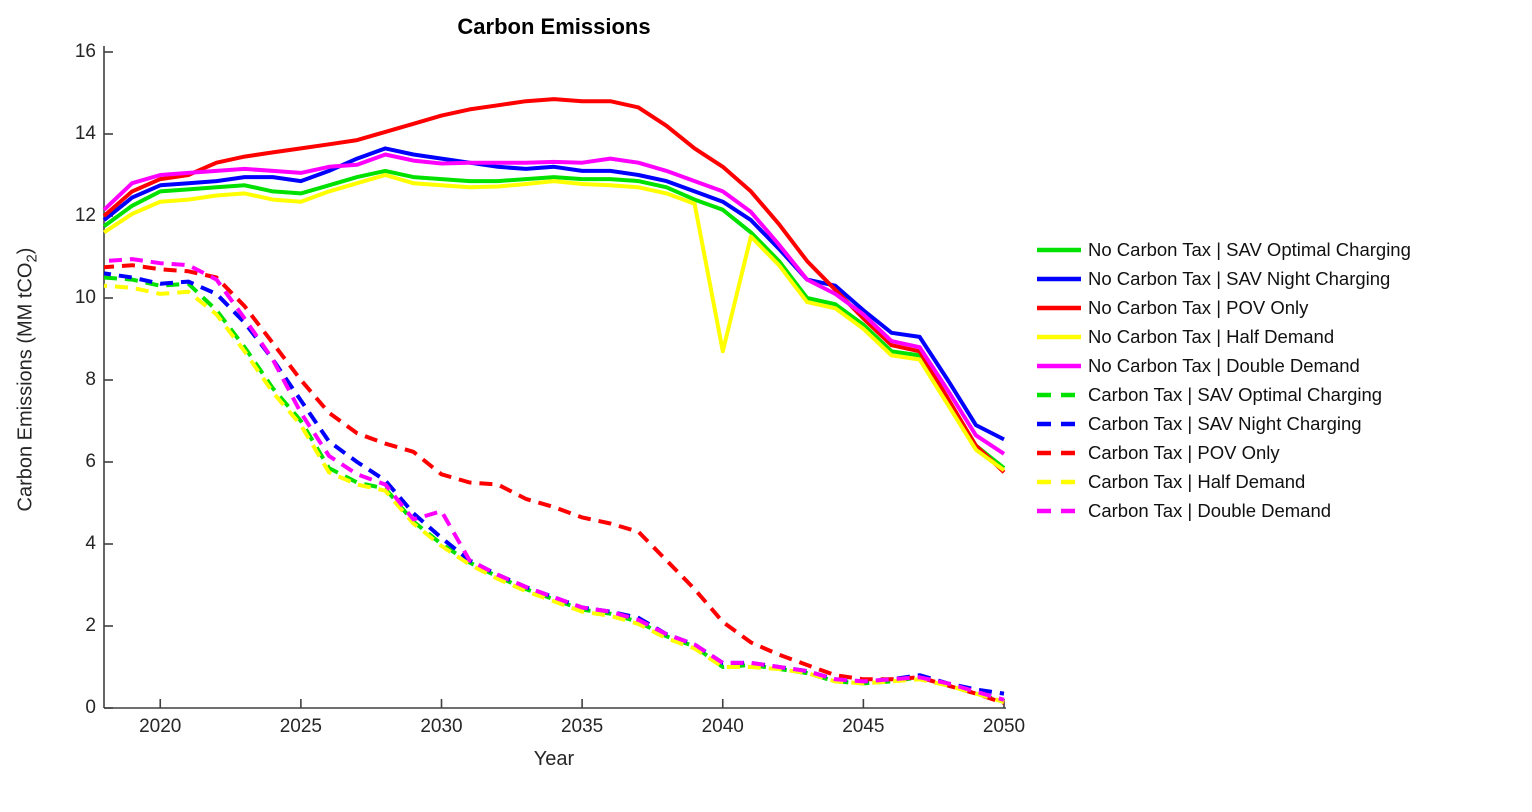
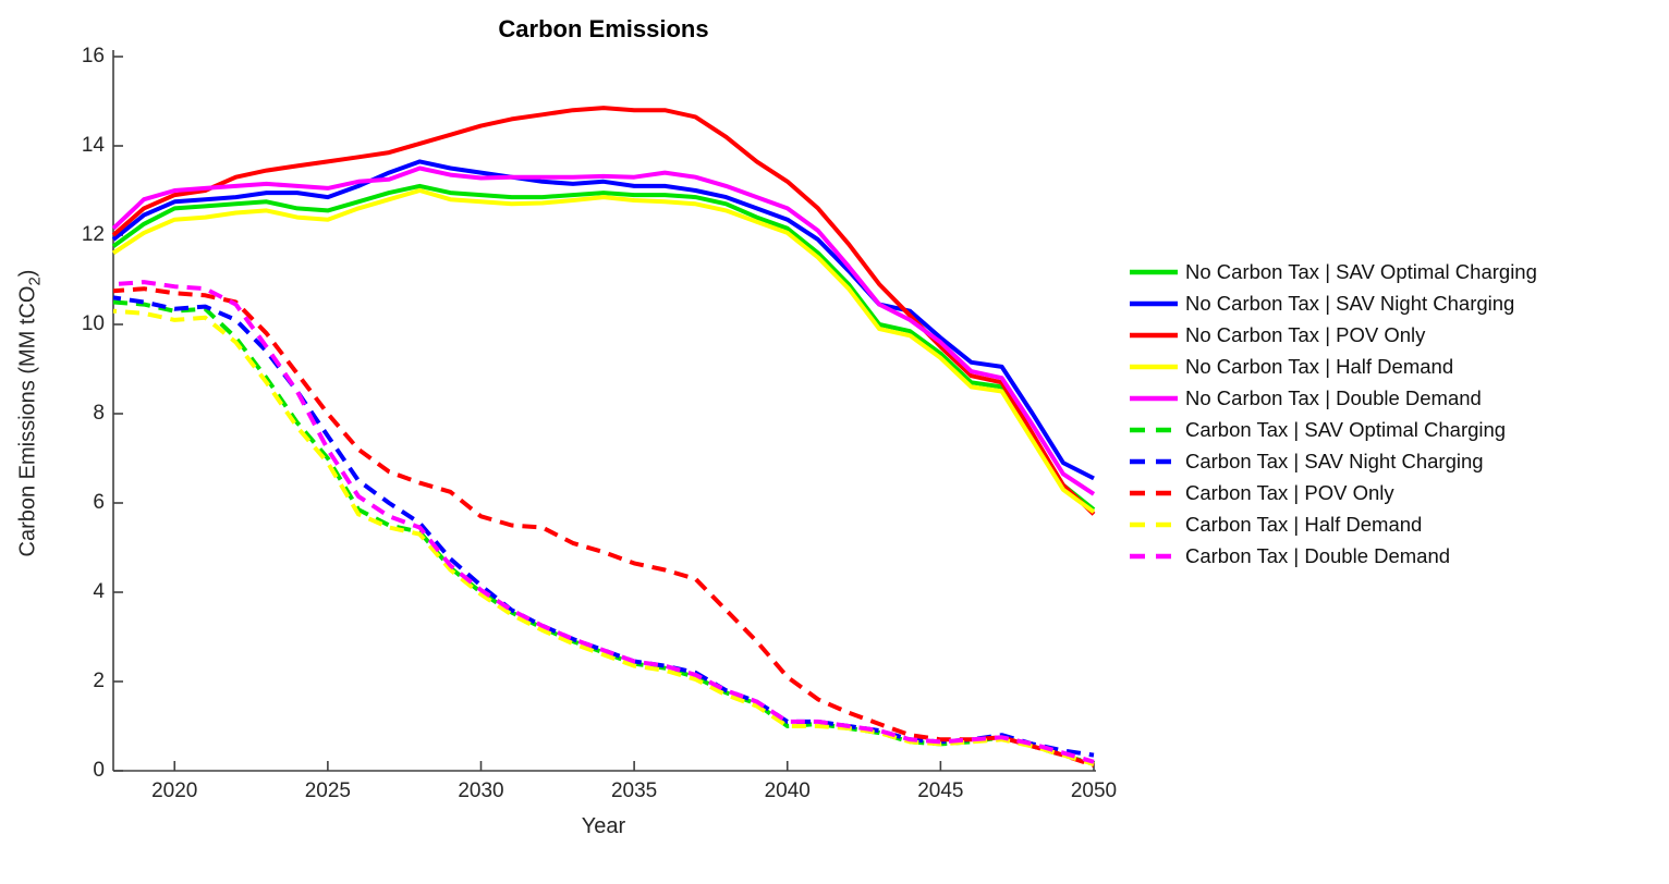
Carbon Tax | Double Demand/2030: 4.8 -> 4.0
No Carbon Tax | Half Demand/2040: 8.7 -> 12.1
